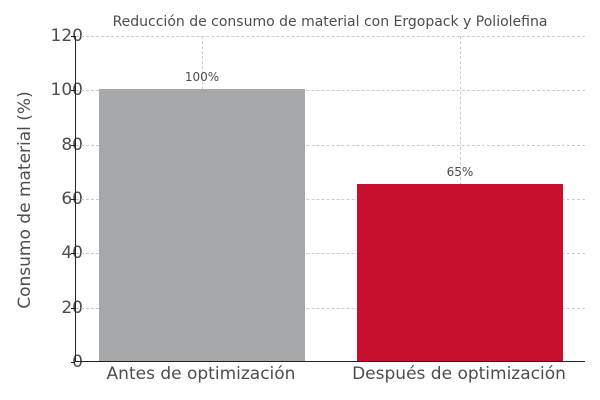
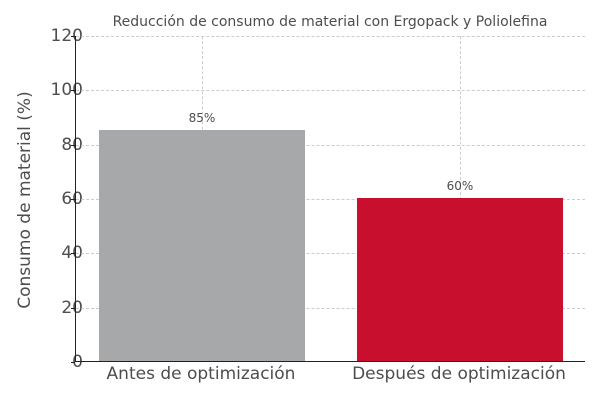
Antes de optimización: 100% -> 85%
Después de optimización: 65% -> 60%
